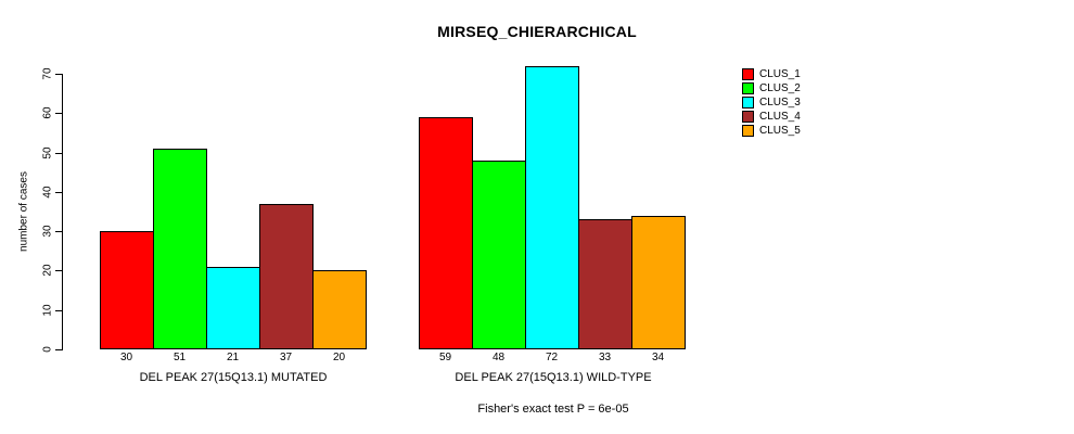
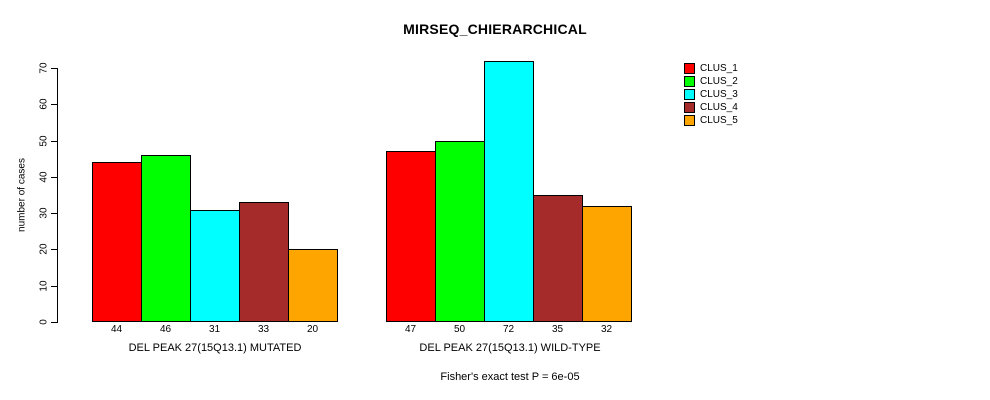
CLUS_1/DEL PEAK 27(15Q13.1) MUTATED: 30 -> 44
CLUS_2/DEL PEAK 27(15Q13.1) MUTATED: 51 -> 46
CLUS_3/DEL PEAK 27(15Q13.1) MUTATED: 21 -> 31
CLUS_4/DEL PEAK 27(15Q13.1) MUTATED: 37 -> 33
CLUS_1/DEL PEAK 27(15Q13.1) WILD-TYPE: 59 -> 47
CLUS_2/DEL PEAK 27(15Q13.1) WILD-TYPE: 48 -> 50
CLUS_4/DEL PEAK 27(15Q13.1) WILD-TYPE: 33 -> 35
CLUS_5/DEL PEAK 27(15Q13.1) WILD-TYPE: 34 -> 32
